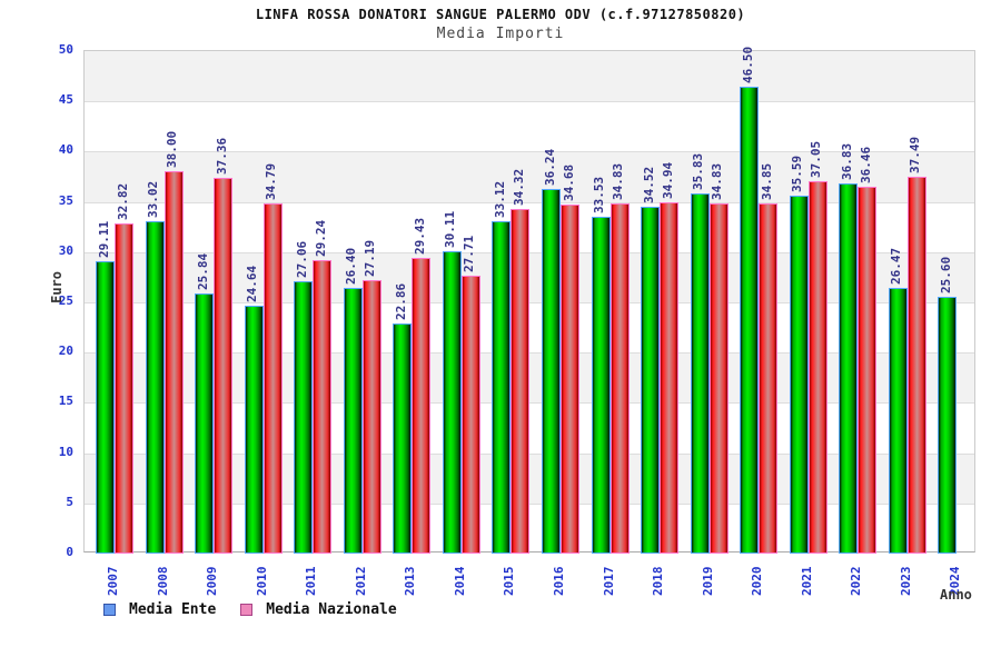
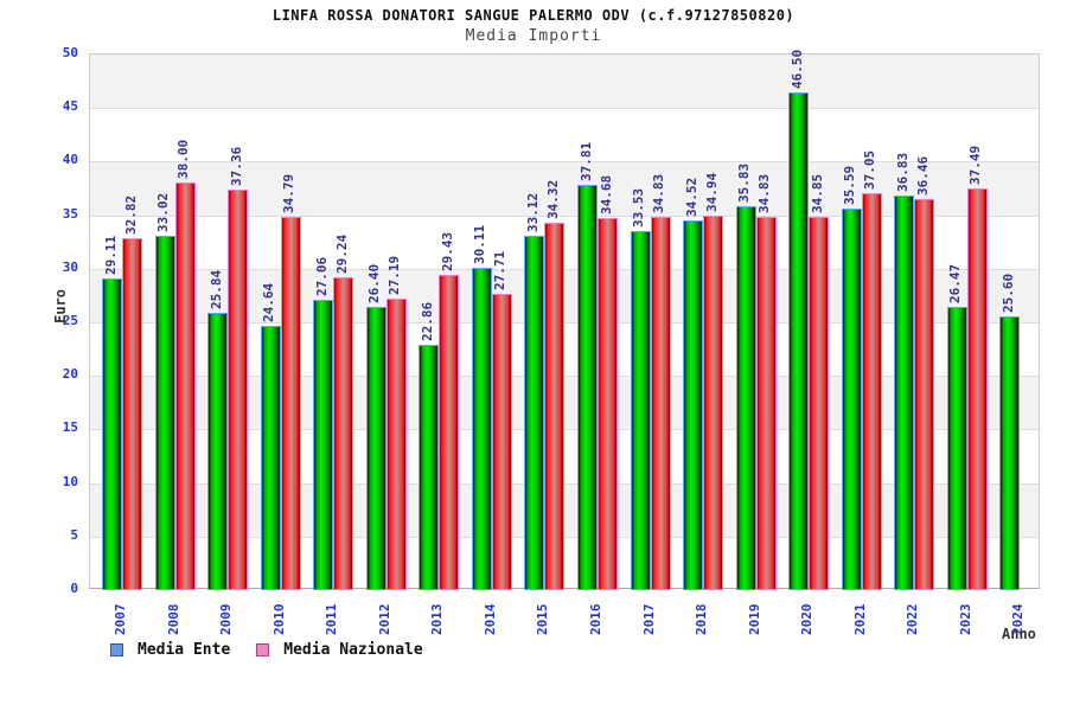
Media Ente/2016: 36.24 -> 37.81
